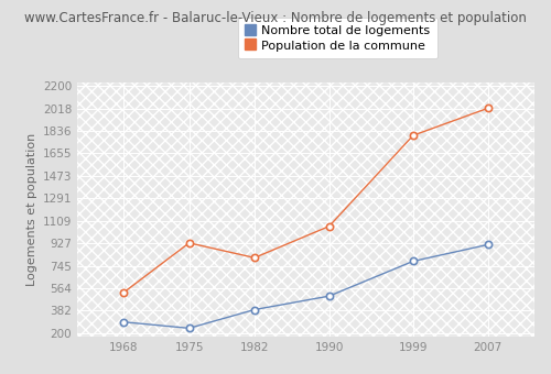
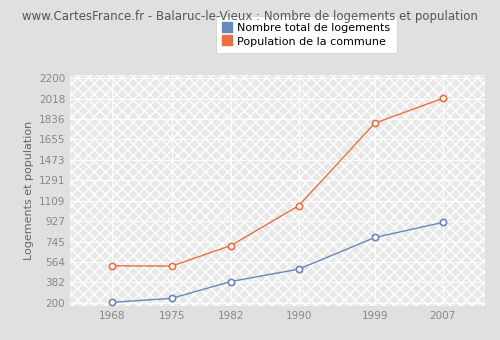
Nombre total de logements/1968: 290 -> 200
Population de la commune/1975: 930 -> 530
Population de la commune/1982: 810 -> 710
